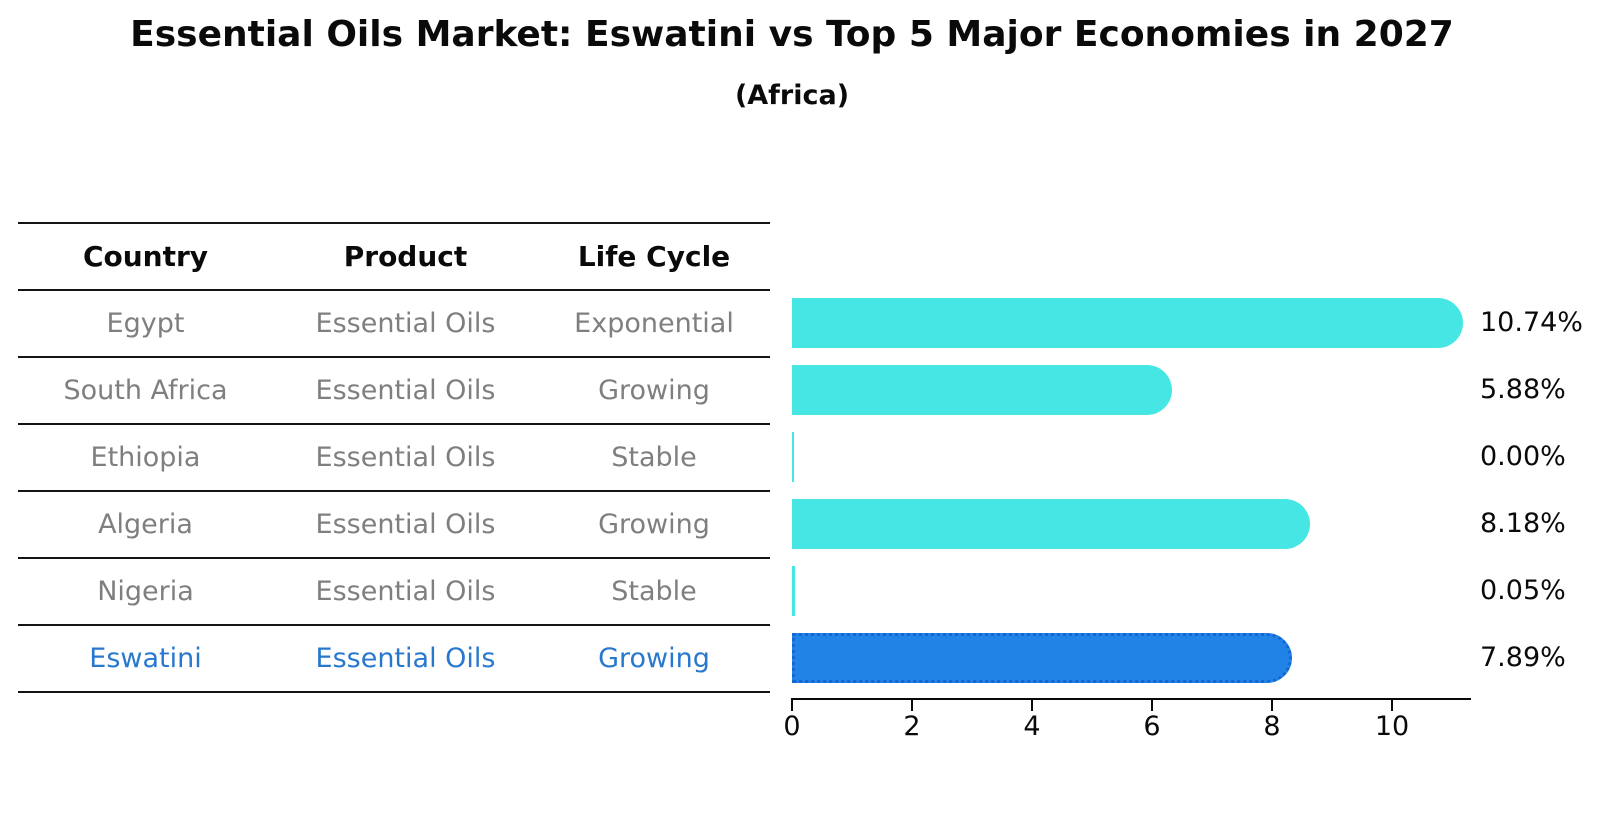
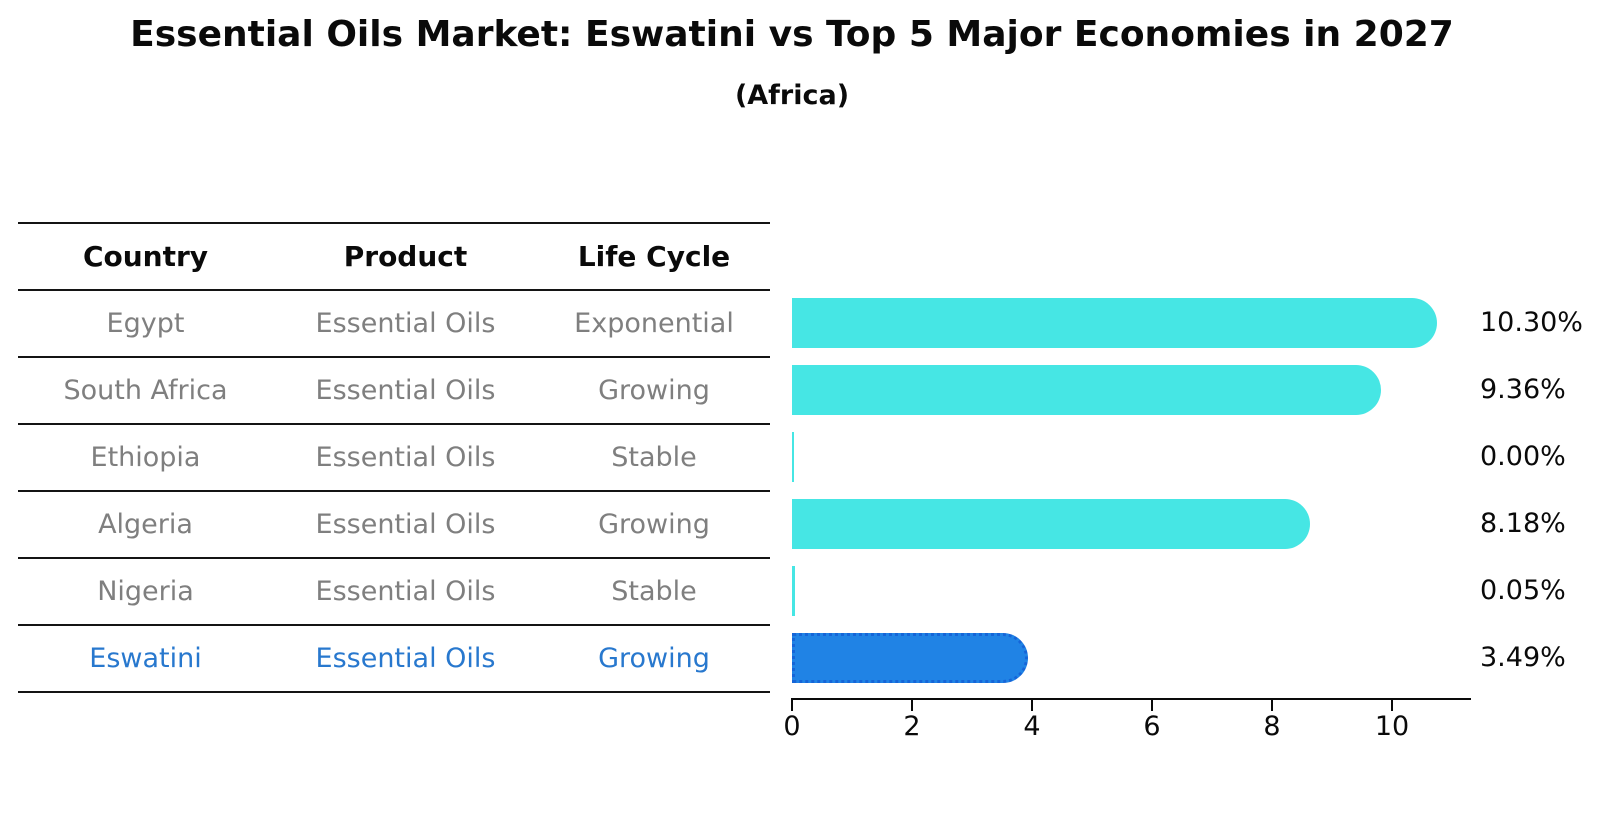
Egypt: 10.74% -> 10.30%
South Africa: 5.88% -> 9.36%
Eswatini: 7.89% -> 3.49%
